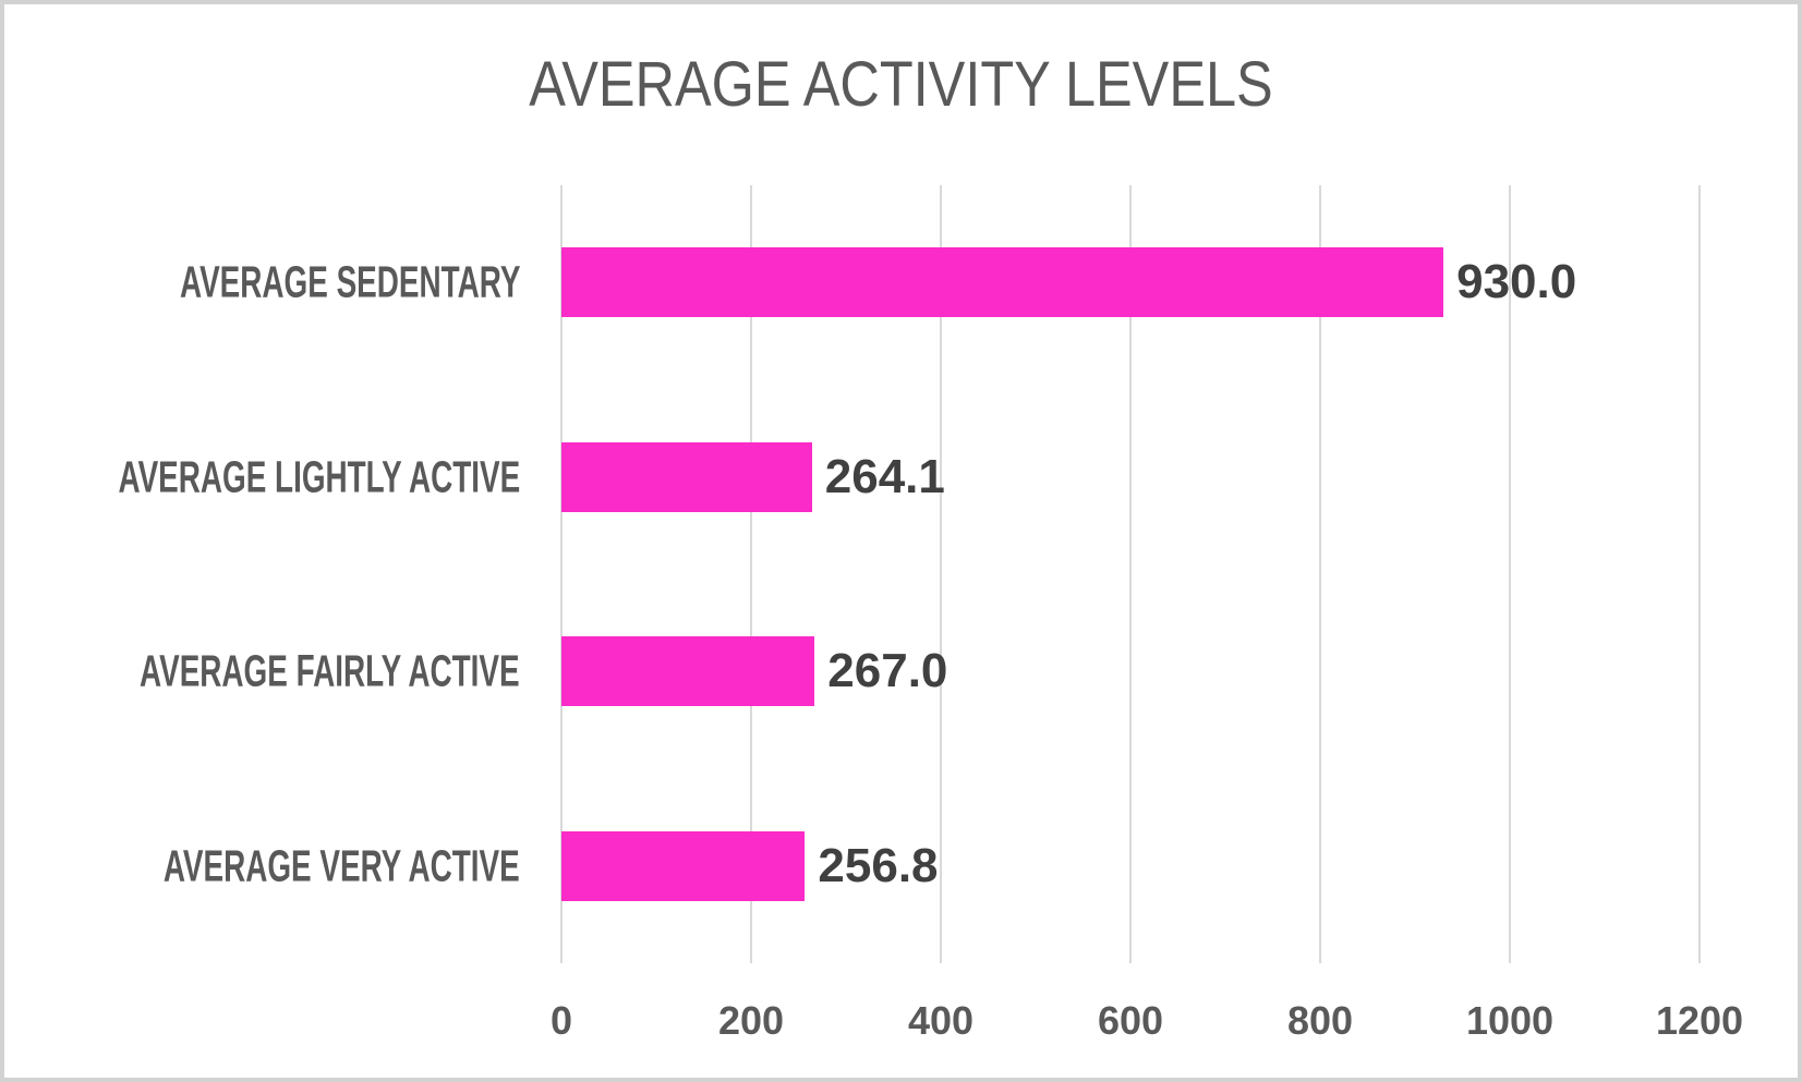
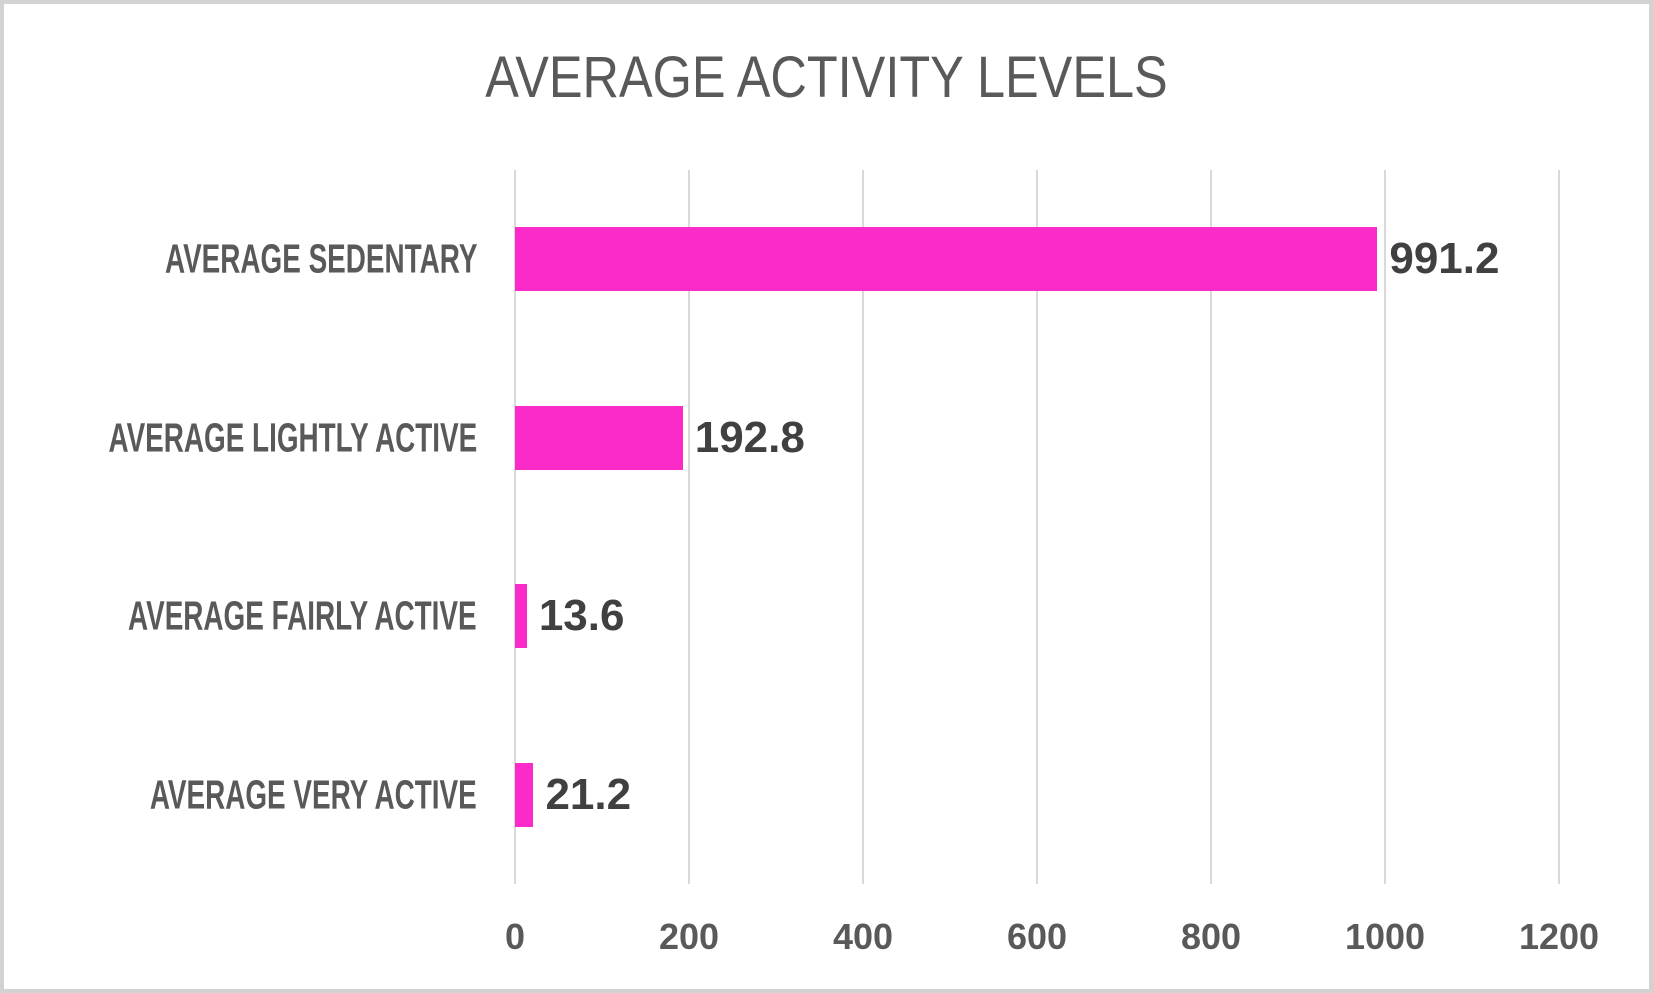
AVERAGE SEDENTARY: 930.0 -> 991.2
AVERAGE LIGHTLY ACTIVE: 264.1 -> 192.8
AVERAGE FAIRLY ACTIVE: 267.0 -> 13.6
AVERAGE VERY ACTIVE: 256.8 -> 21.2
